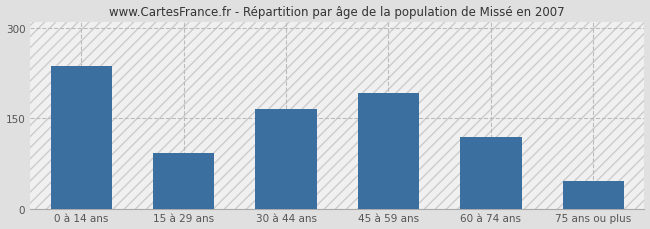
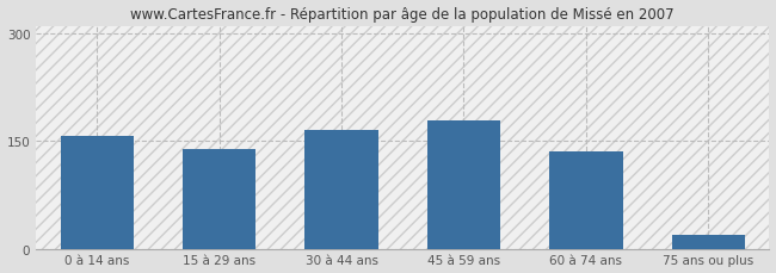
0 à 14 ans: 236 -> 157
15 à 29 ans: 92 -> 138
45 à 59 ans: 192 -> 178
60 à 74 ans: 118 -> 135
75 ans ou plus: 46 -> 20
